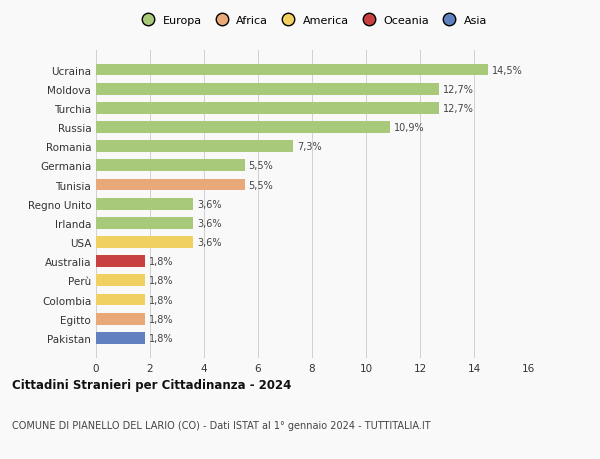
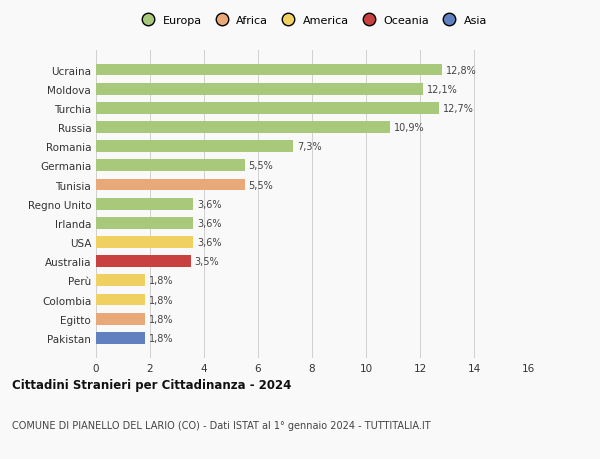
Ucraina: 14,5% -> 12,8%
Moldova: 12,7% -> 12,1%
Australia: 1,8% -> 3,5%
